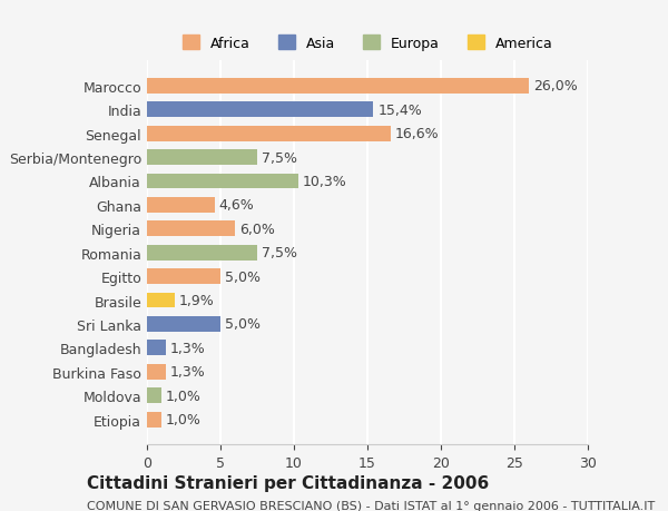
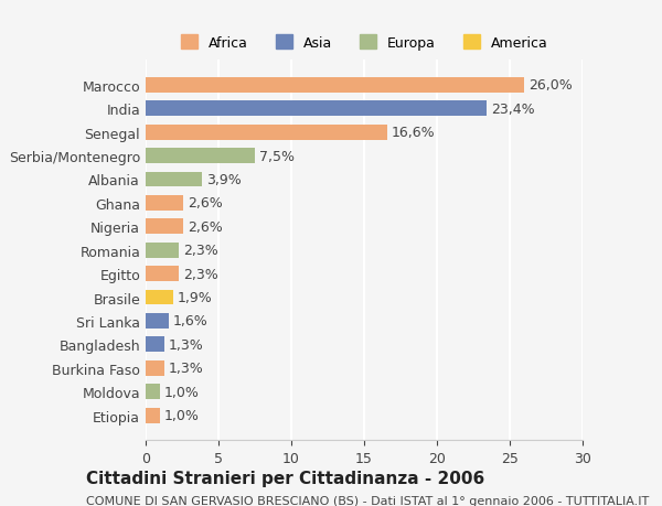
India: 15,4% -> 23,4%
Albania: 10,3% -> 3,9%
Ghana: 4,6% -> 2,6%
Nigeria: 6,0% -> 2,6%
Romania: 7,5% -> 2,3%
Egitto: 5,0% -> 2,3%
Sri Lanka: 5,0% -> 1,6%
